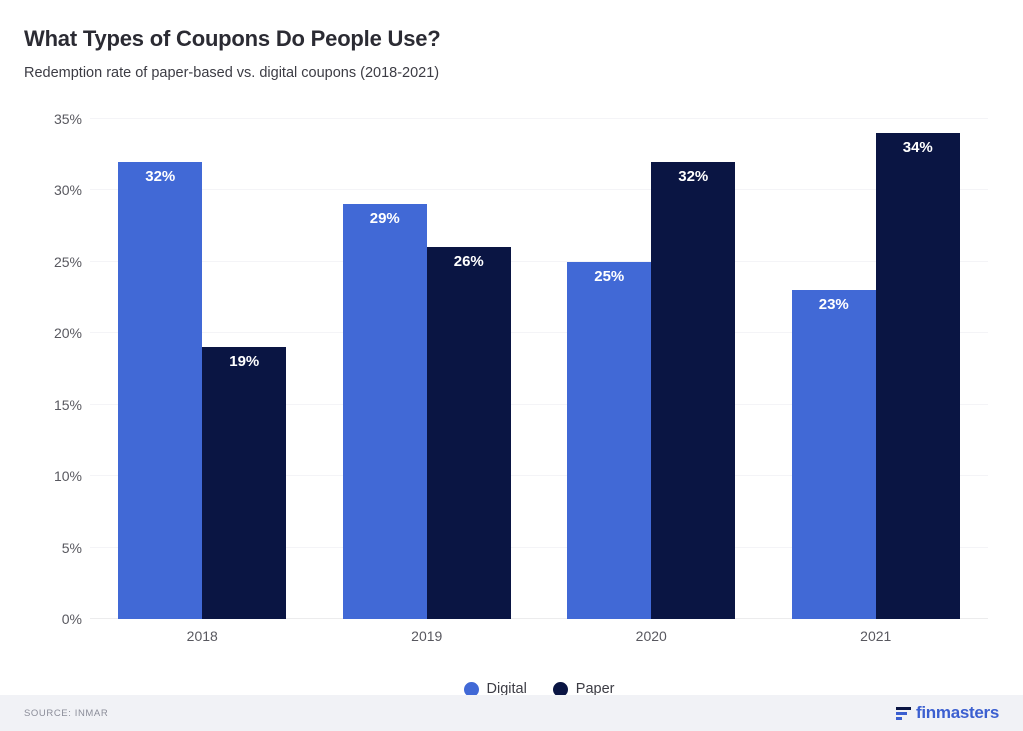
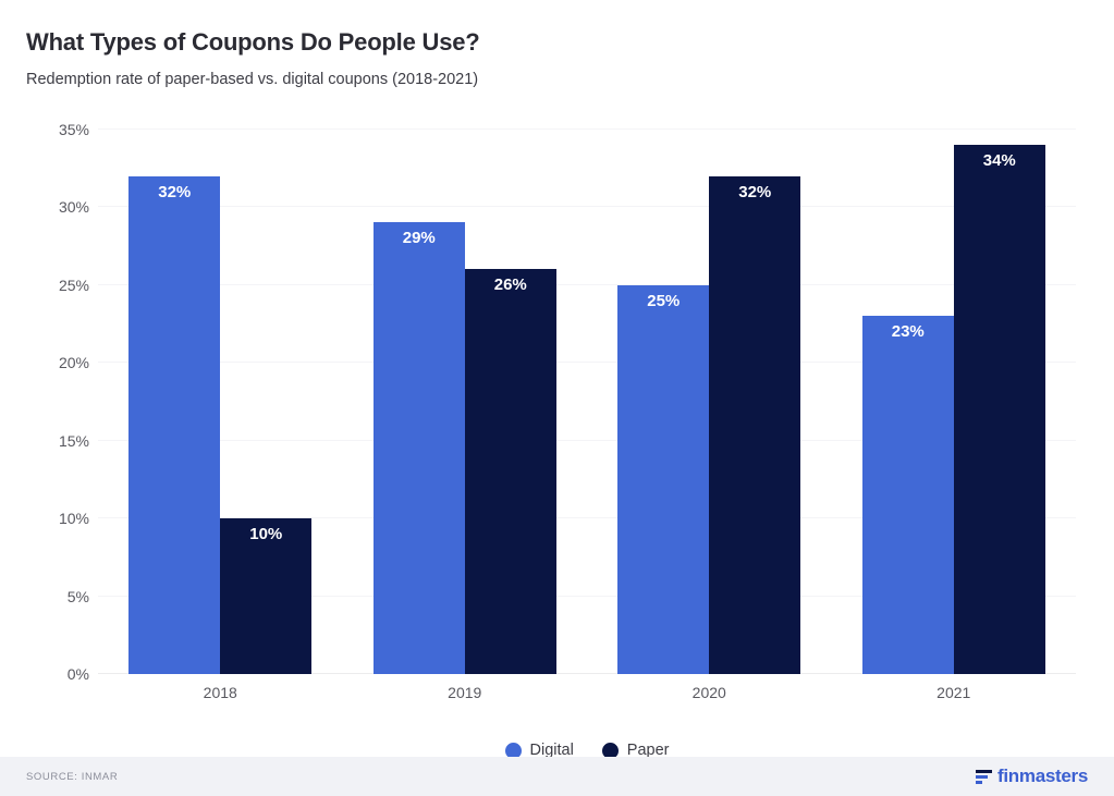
Paper/2018: 19% -> 10%
